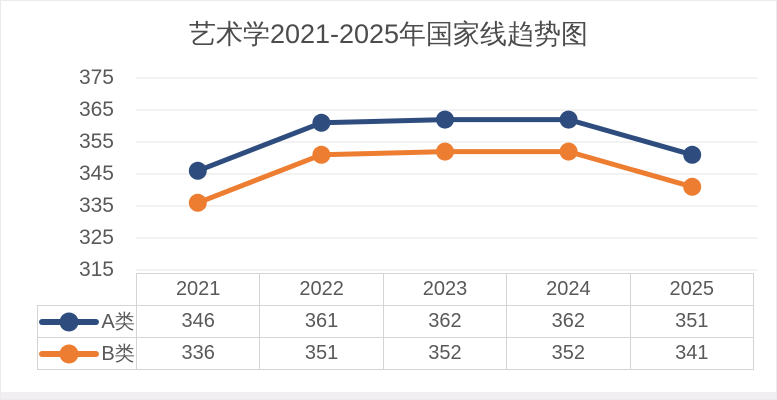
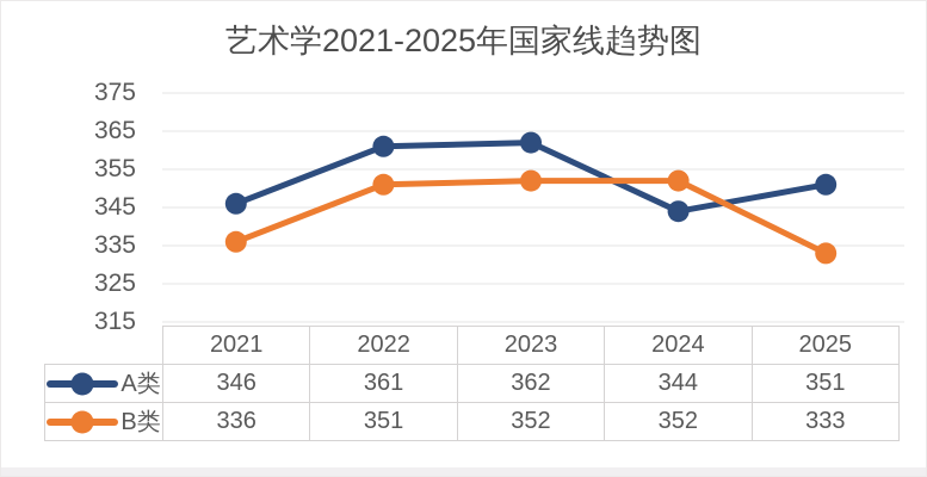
A类/2024: 362 -> 344
B类/2025: 341 -> 333
